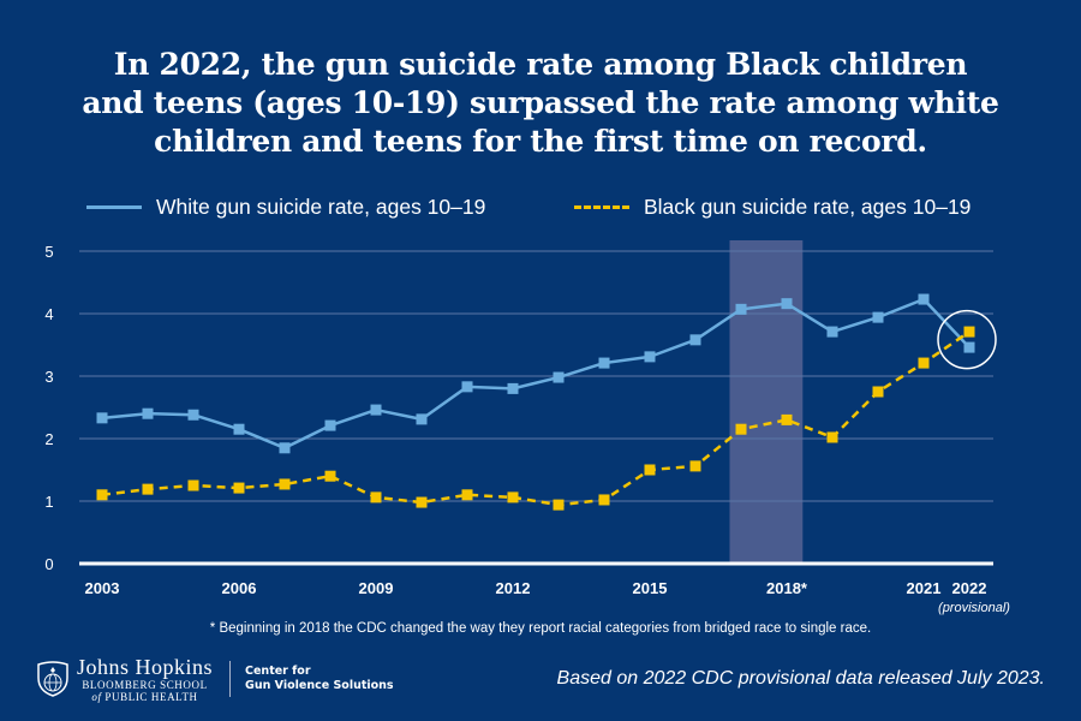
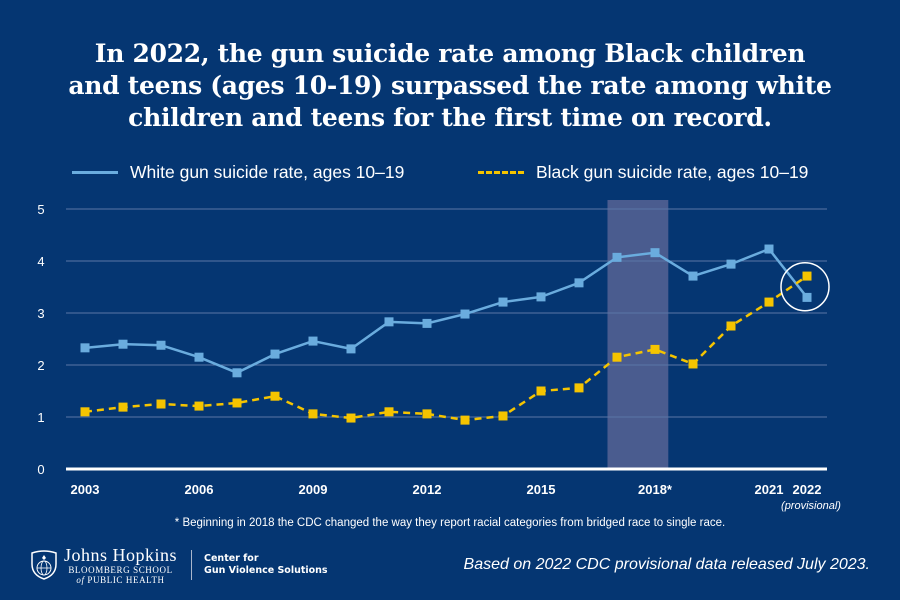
White gun suicide rate, ages 10–19/2022: 3.5 -> 3.3
